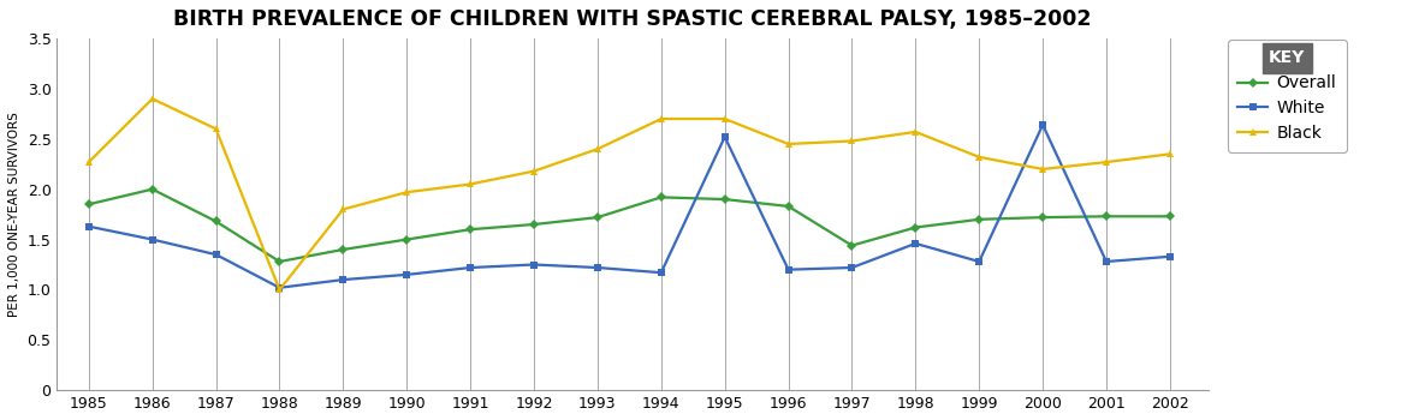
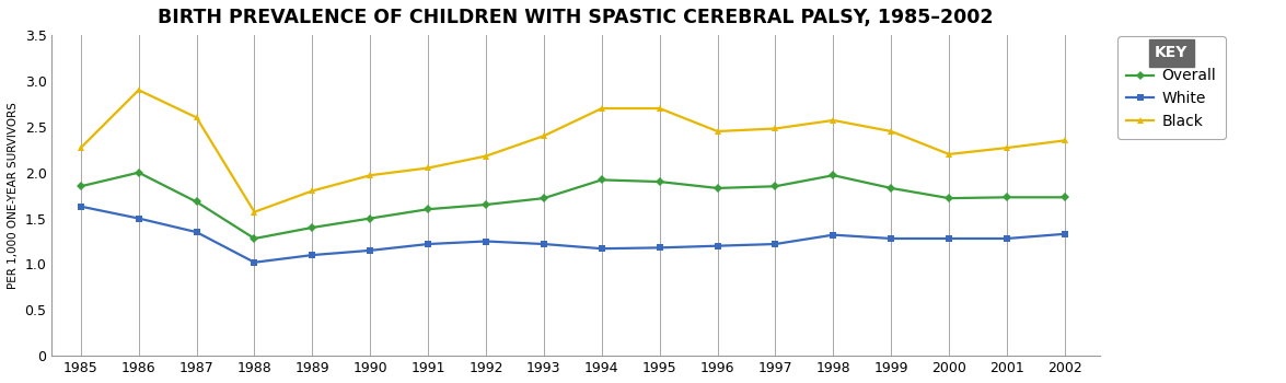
Black/1988: 1.00 -> 1.57
White/1995: 2.52 -> 1.18
Overall/1997: 1.44 -> 1.85
Overall/1998: 1.62 -> 1.97
White/1998: 1.46 -> 1.32
Overall/1999: 1.70 -> 1.83
Black/1999: 2.32 -> 2.45
White/2000: 2.64 -> 1.28
